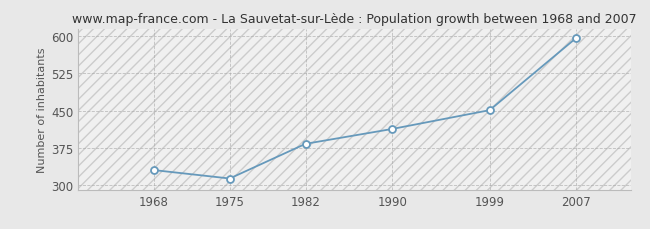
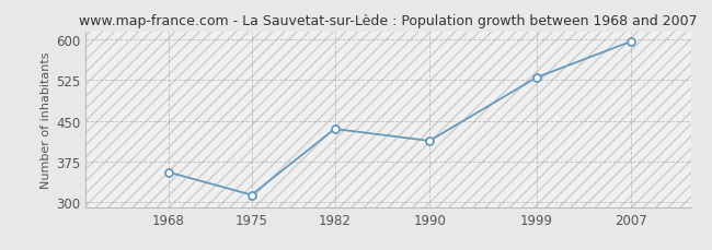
1968: 330 -> 355
1982: 383 -> 435
1999: 451 -> 530
